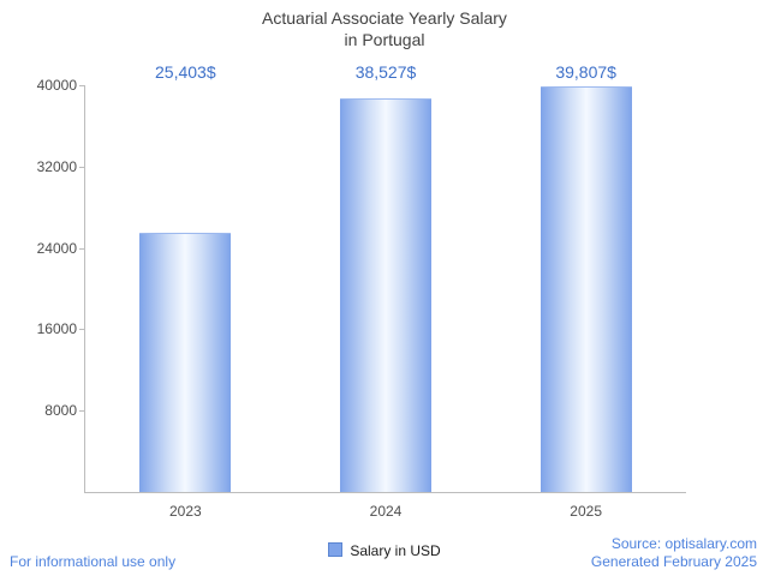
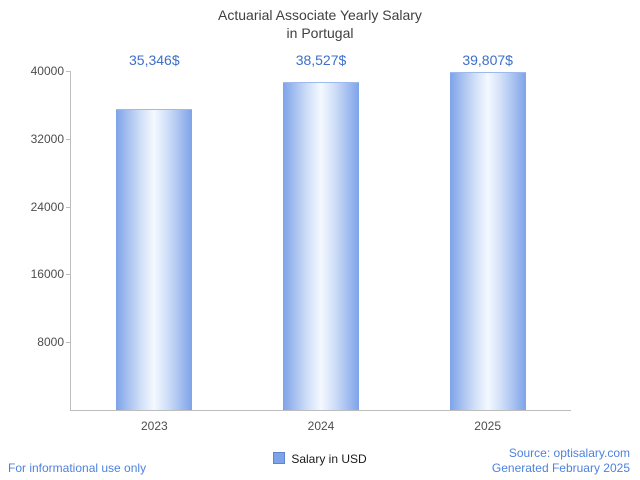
2023: 25,403 -> 35,346
